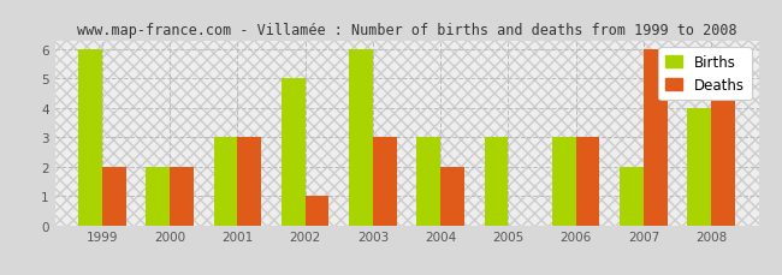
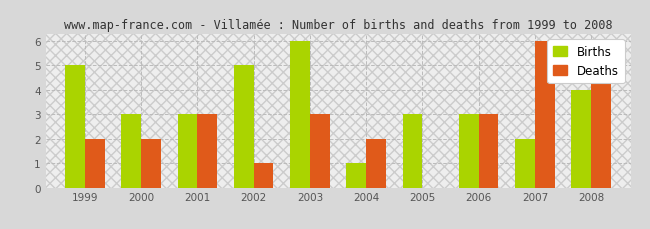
Births/1999: 6 -> 5
Births/2000: 2 -> 3
Births/2004: 3 -> 1
